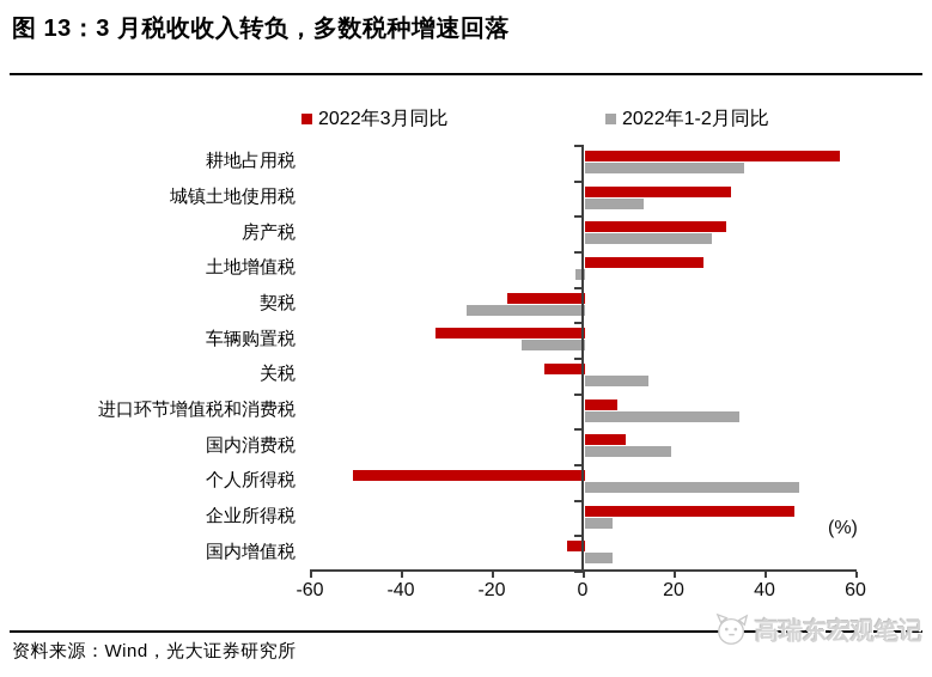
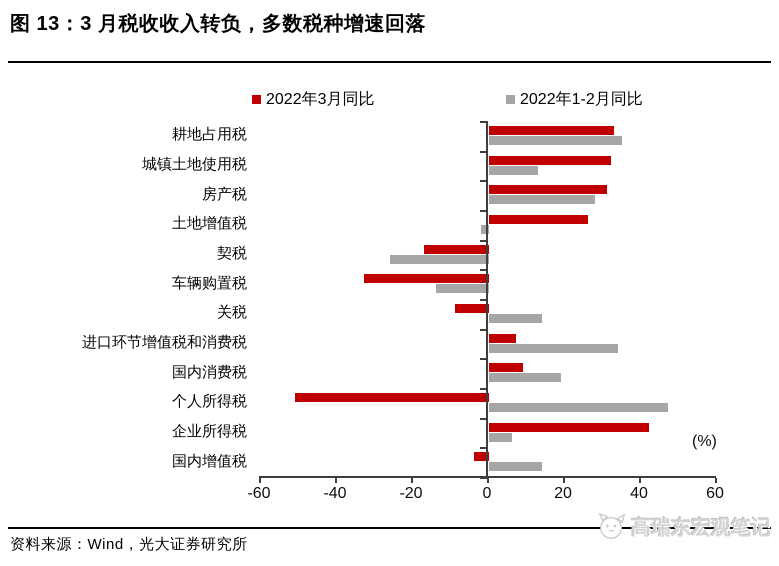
2022年3月同比/耕地占用税: 56 -> 33
2022年3月同比/企业所得税: 46 -> 42
2022年1-2月同比/国内增值税: 6 -> 14
